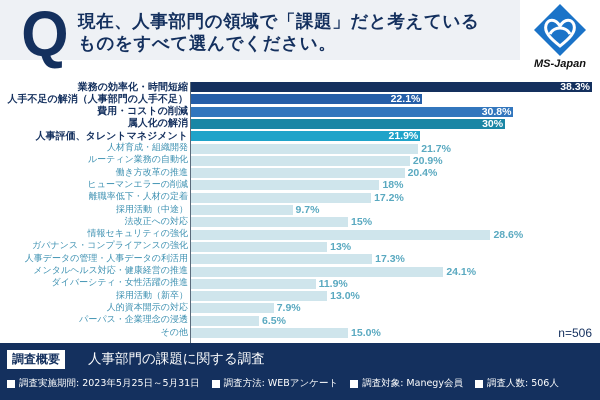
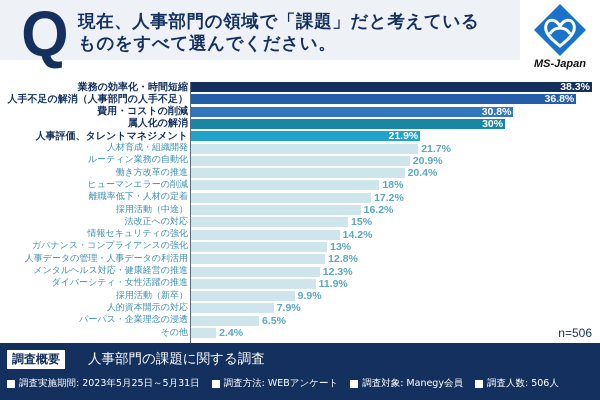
人手不足の解消（人事部門の人手不足）: 22.1% -> 36.8%
採用活動（中途）: 9.7% -> 16.2%
情報セキュリティの強化: 28.6% -> 14.2%
人事データの管理・人事データの利活用: 17.3% -> 12.8%
メンタルヘルス対応・健康経営の推進: 24.1% -> 12.3%
採用活動（新卒）: 13.0% -> 9.9%
その他: 15.0% -> 2.4%
